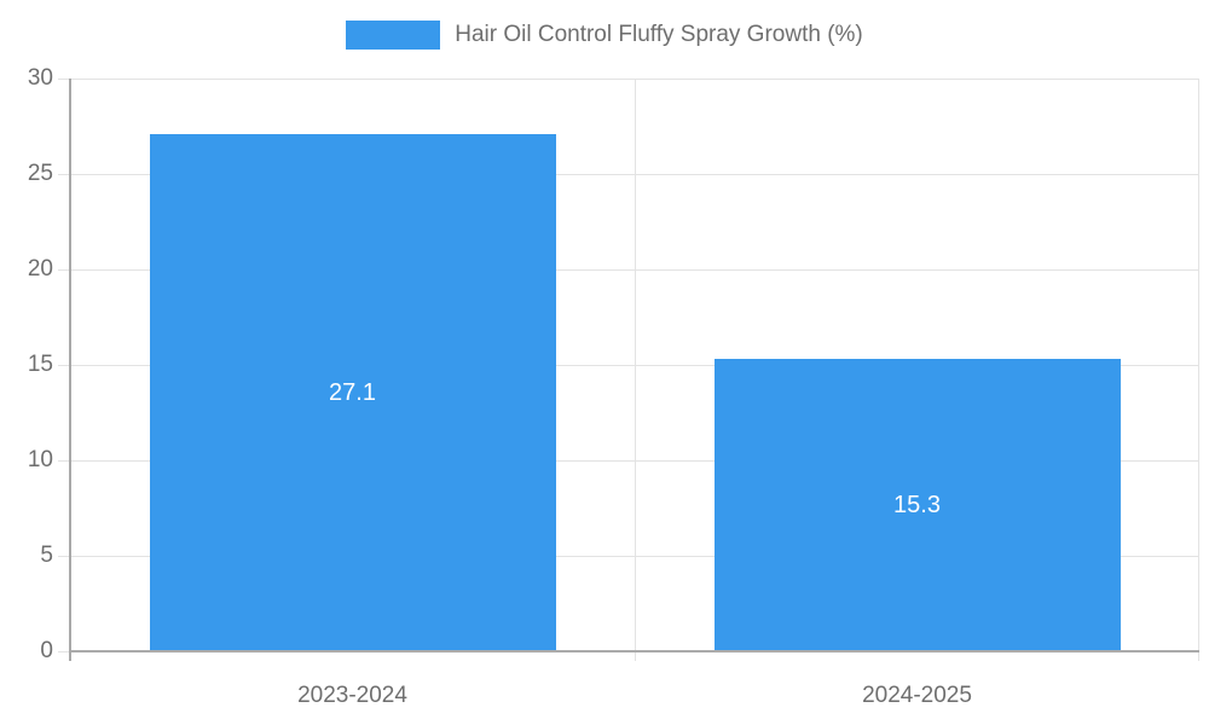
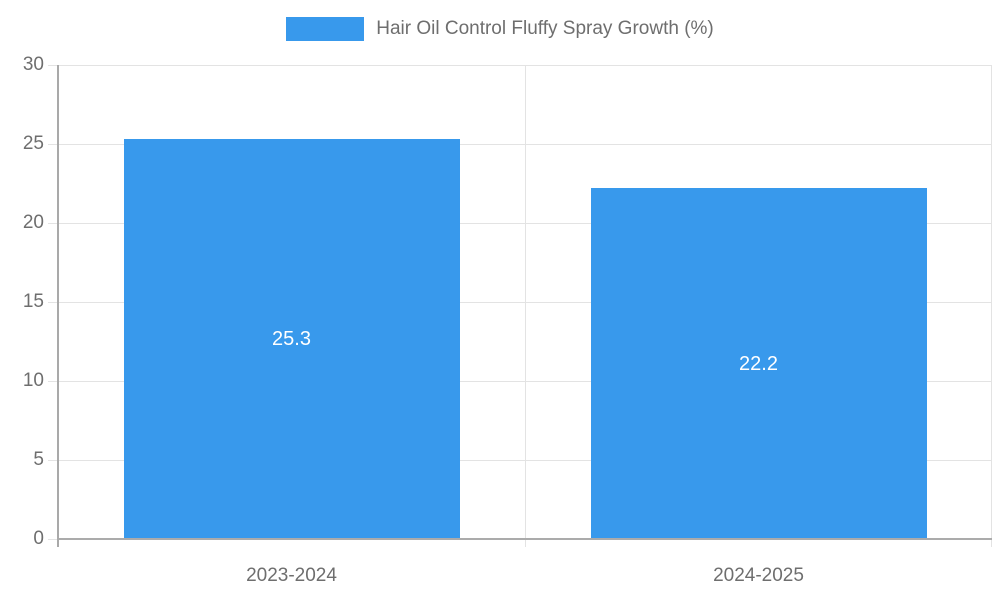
2023-2024: 27.1 -> 25.3
2024-2025: 15.3 -> 22.2
